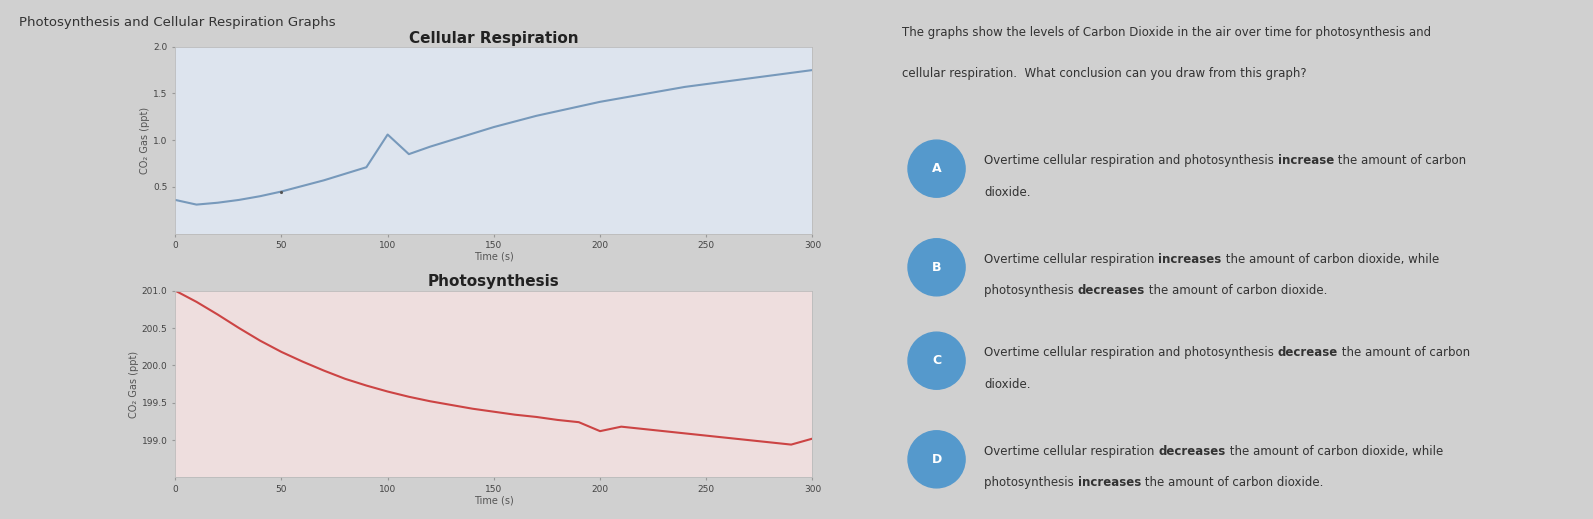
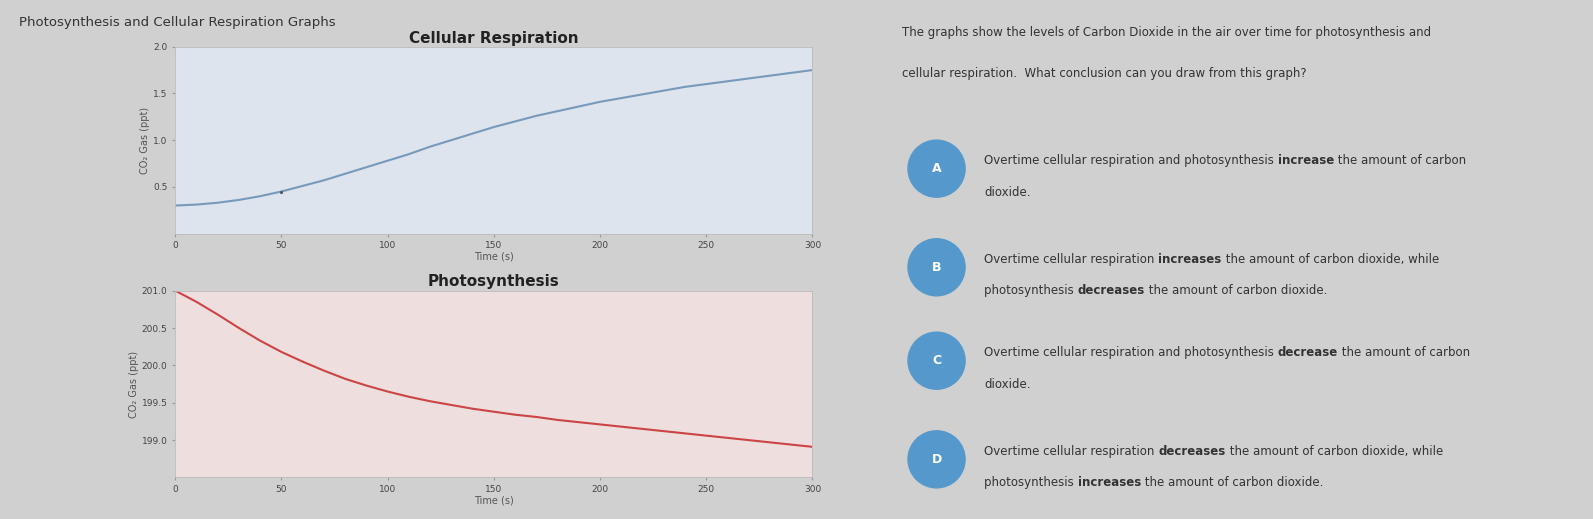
Cellular Respiration/0: 0.36 -> 0.30
Cellular Respiration/100: 1.06 -> 0.78
Photosynthesis/200: 199.12 -> 199.21
Photosynthesis/300: 199.02 -> 198.91
